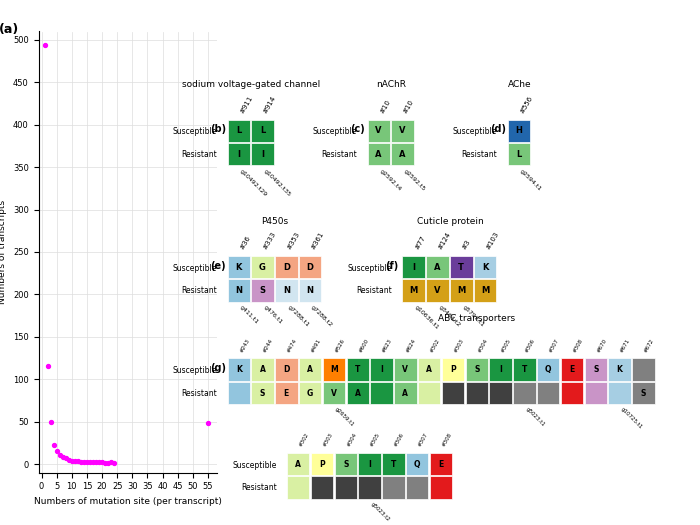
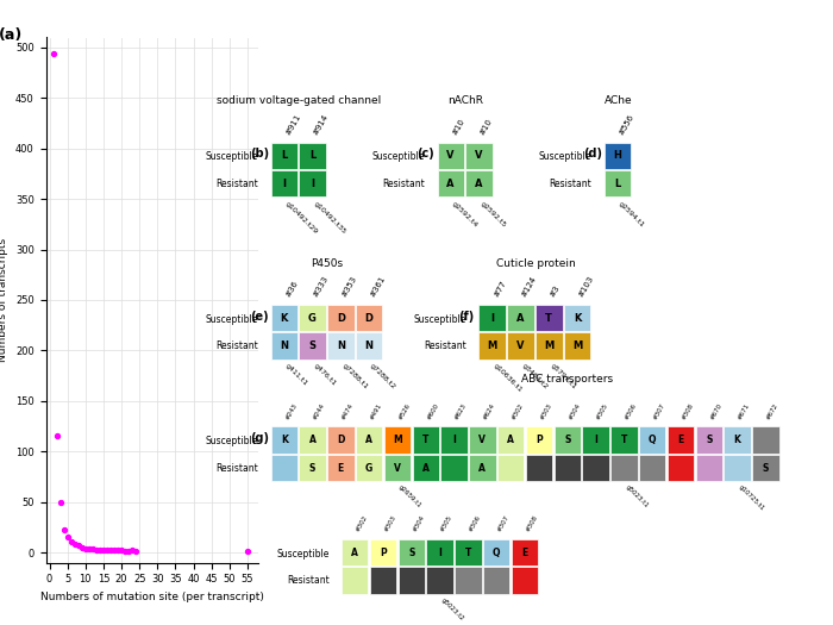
55: 48 -> 1
